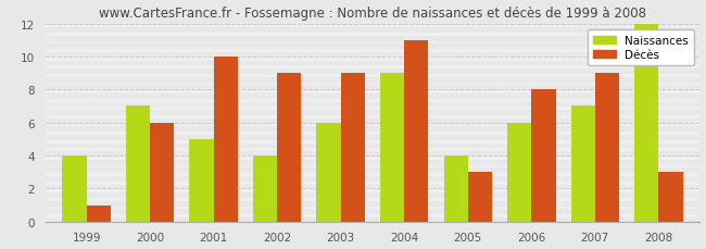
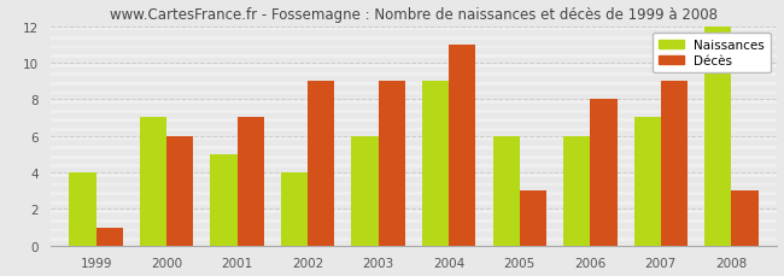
Décès/2001: 10 -> 7
Naissances/2005: 4 -> 6
